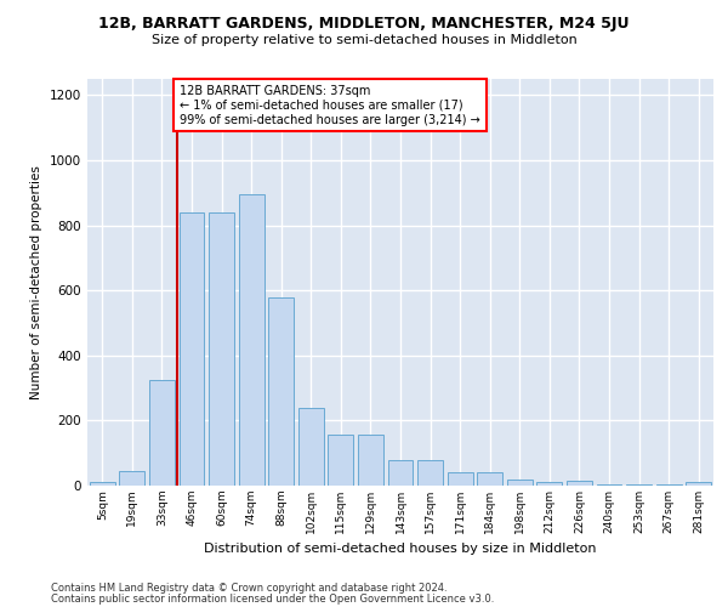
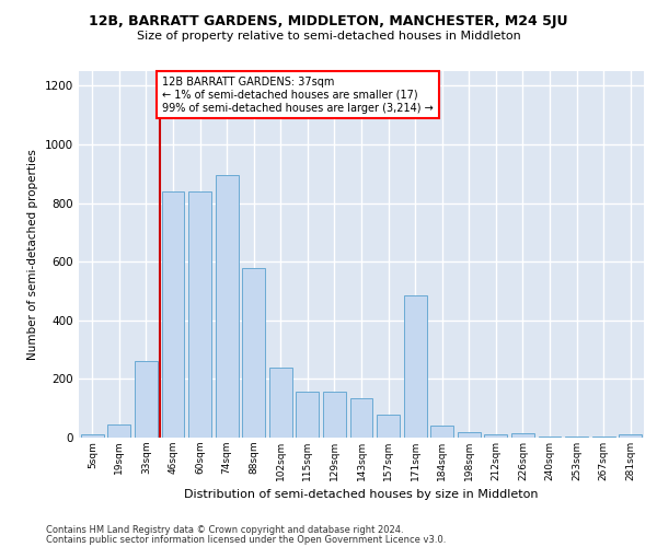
33sqm: 325 -> 260
143sqm: 80 -> 135
171sqm: 40 -> 485
